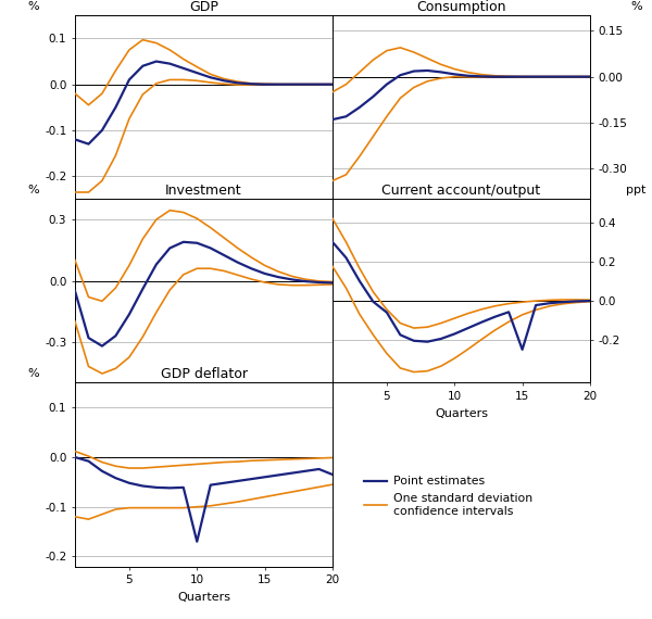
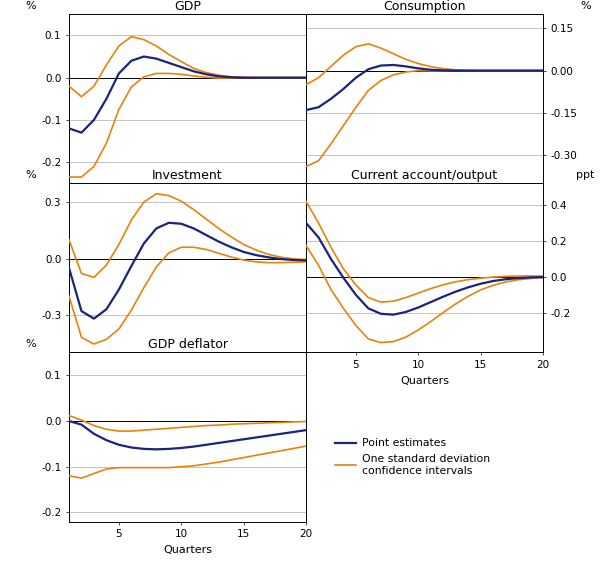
Current account/output/Point estimates/5: -0.06 -> -0.10
Current account/output/Point estimates/15: -0.25 -> -0.04
GDP deflator/Point estimates/10: -0.170 -> -0.059
GDP deflator/Point estimates/20: -0.035 -> -0.020
